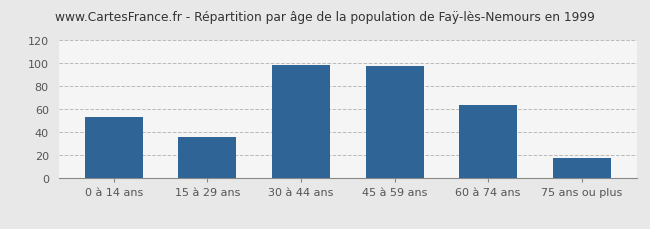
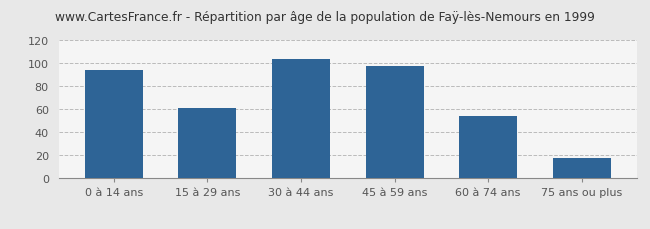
0 à 14 ans: 53 -> 94
15 à 29 ans: 36 -> 61
30 à 44 ans: 99 -> 104
60 à 74 ans: 64 -> 54
